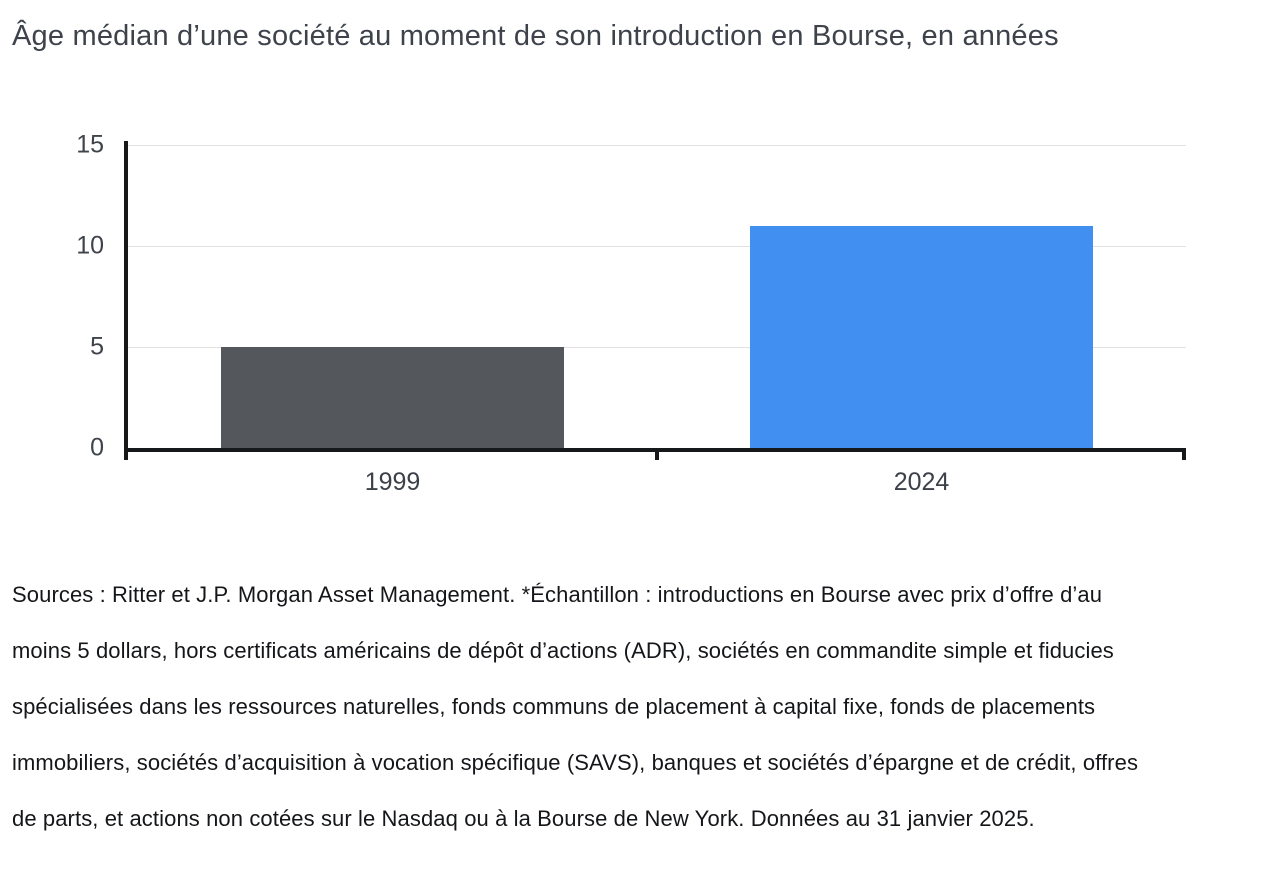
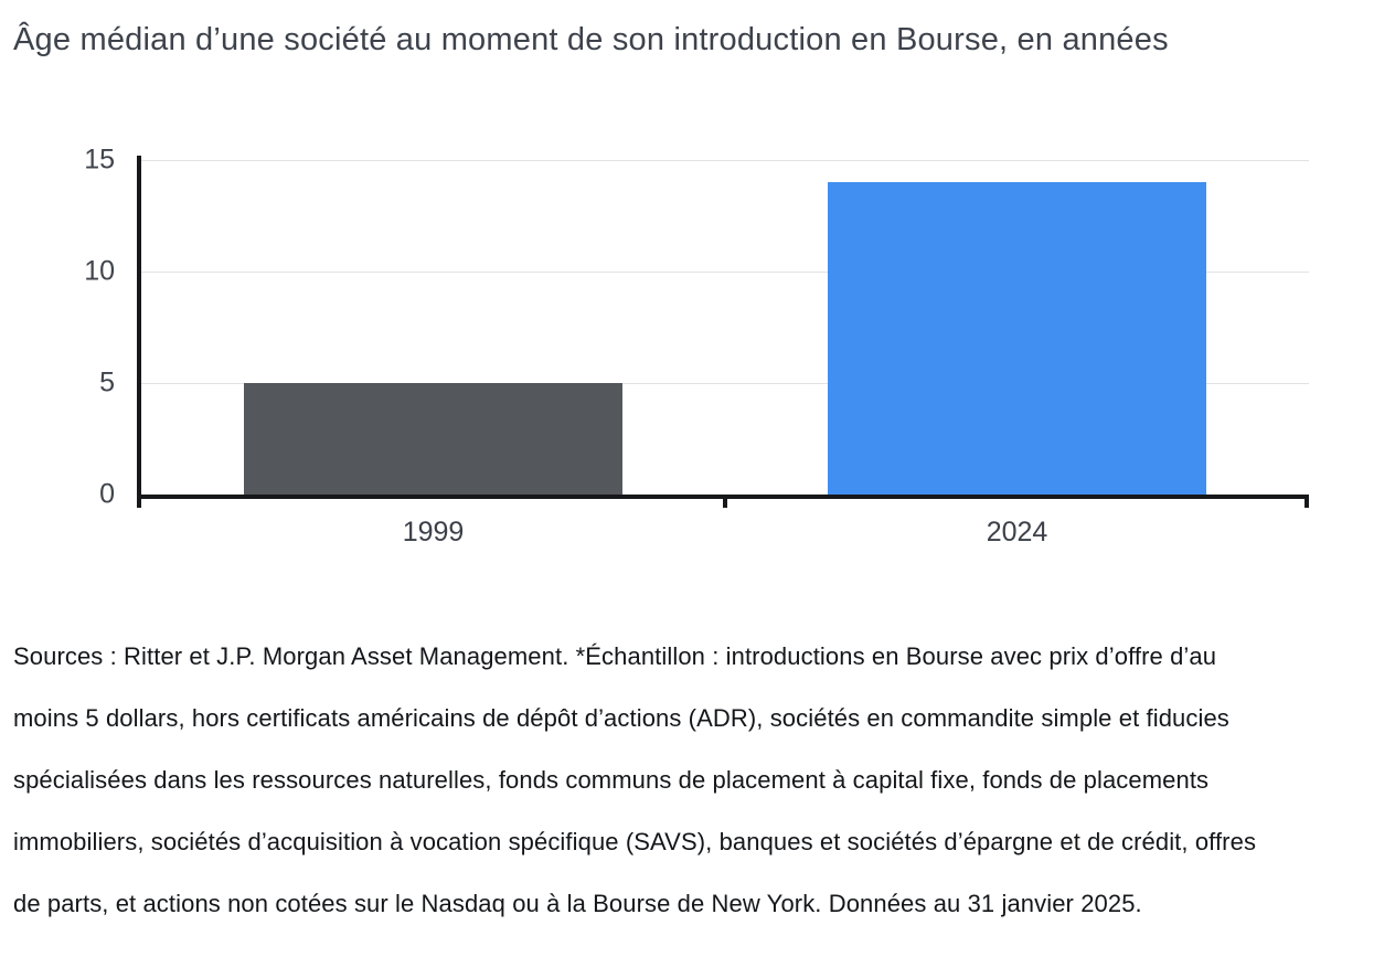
2024: 11 -> 14
